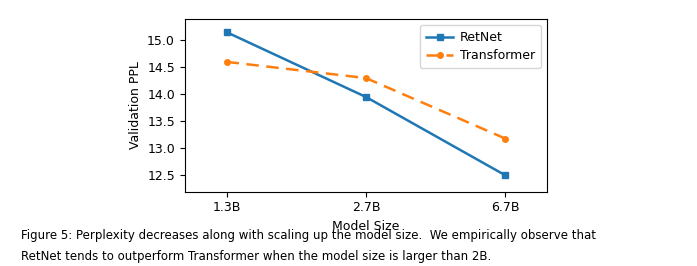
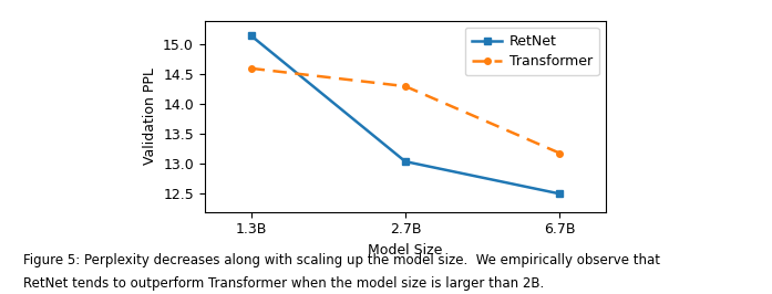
RetNet/2.7B: 13.95 -> 13.04
